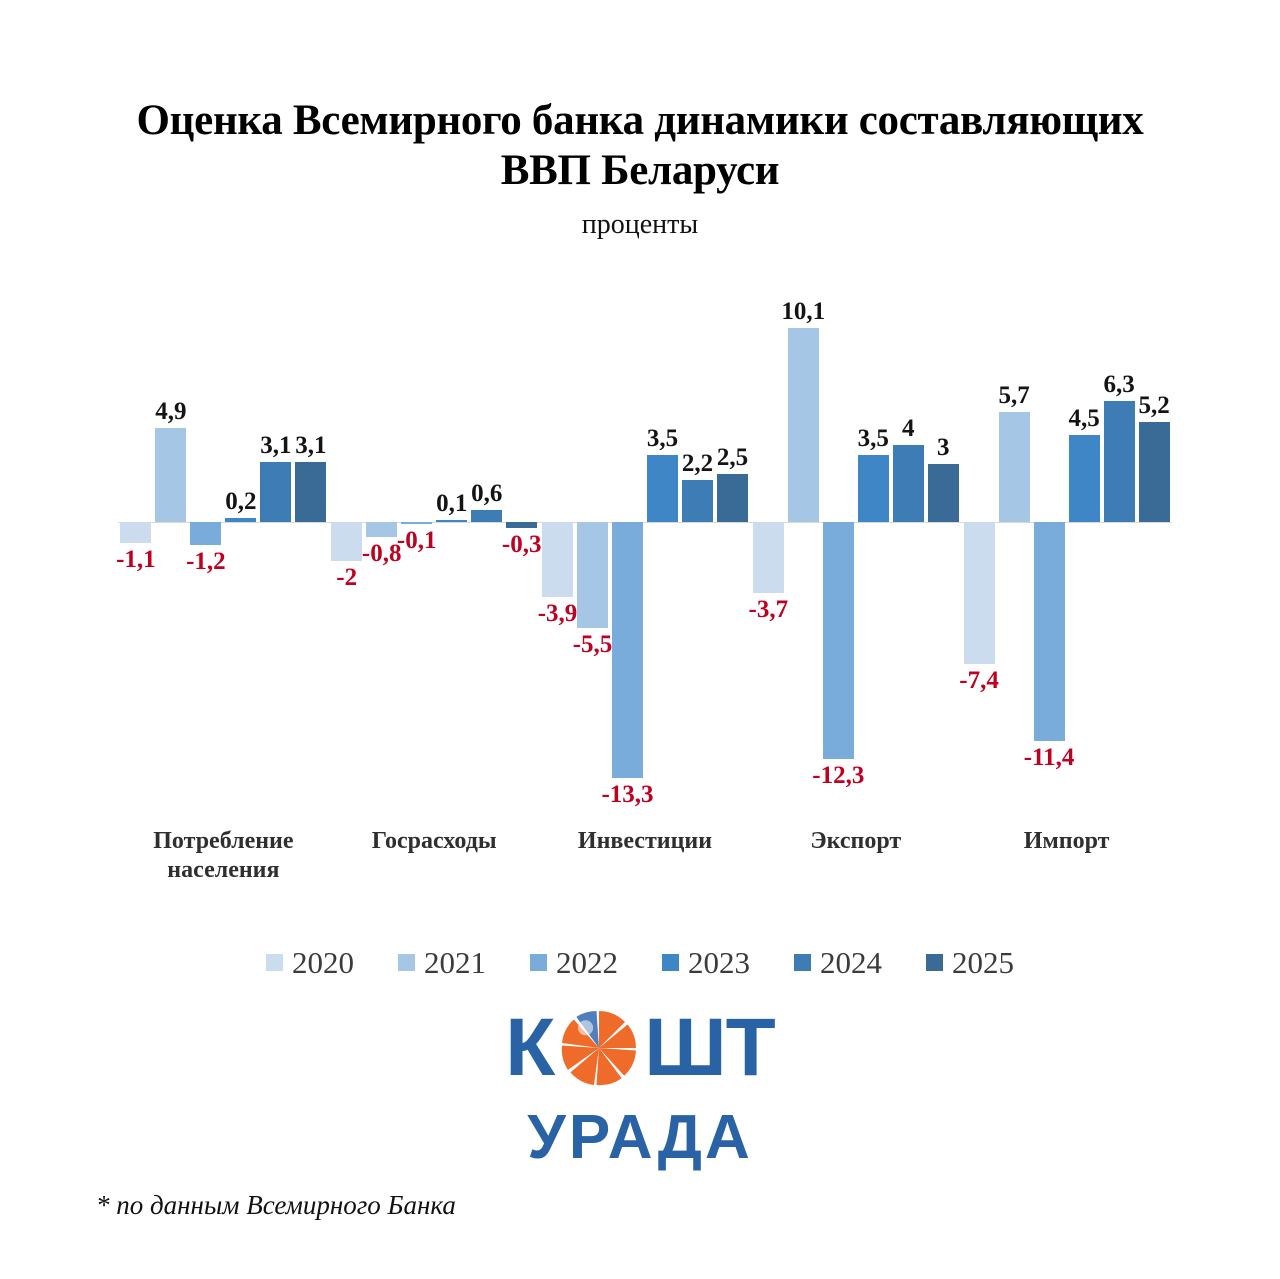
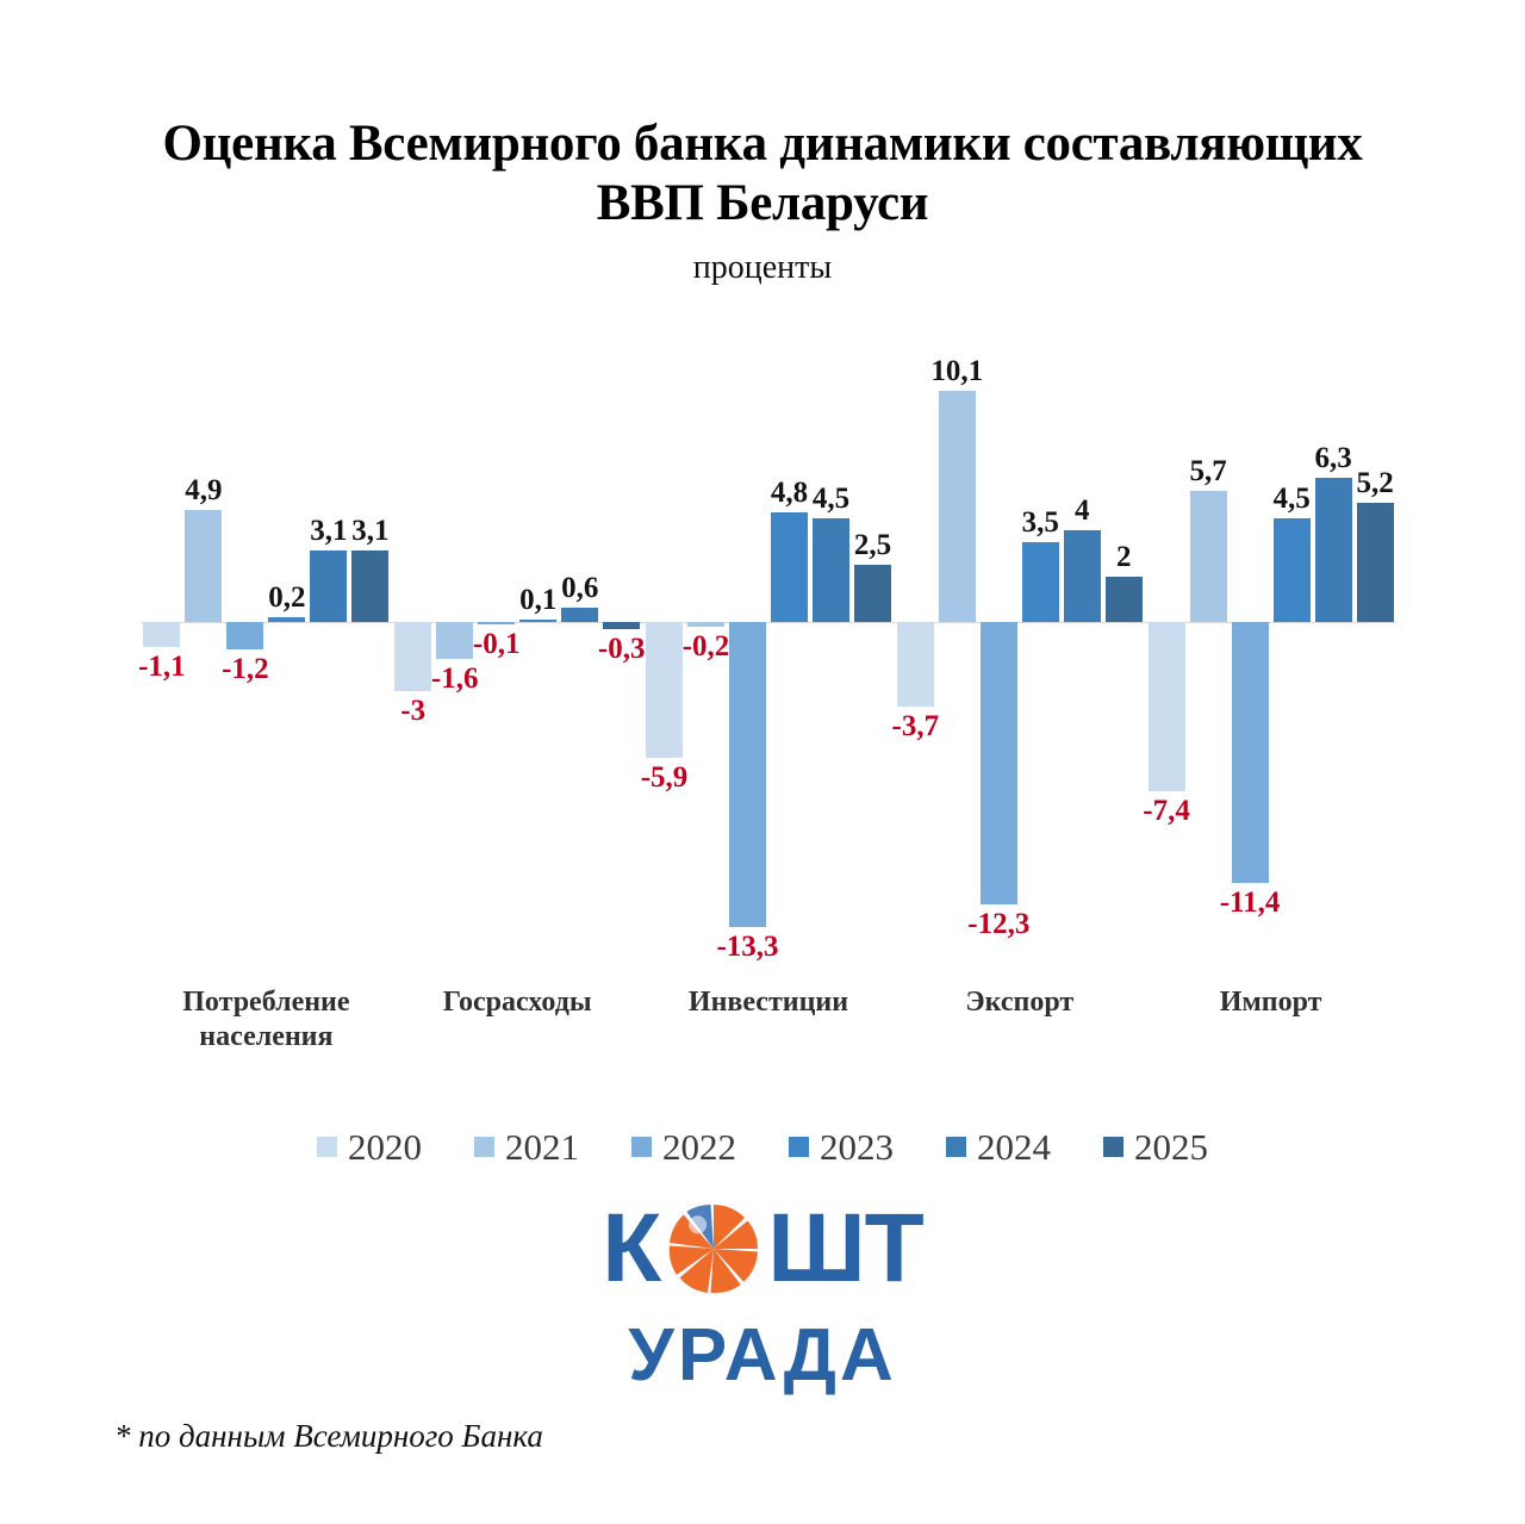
2020/Госрасходы: -2 -> -3
2021/Госрасходы: -0,8 -> -1,6
2020/Инвестиции: -3,9 -> -5,9
2021/Инвестиции: -5,5 -> -0,2
2023/Инвестиции: 3,5 -> 4,8
2024/Инвестиции: 2,2 -> 4,5
2025/Экспорт: 3 -> 2
